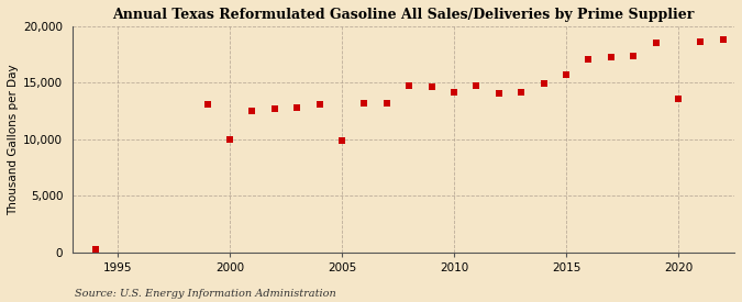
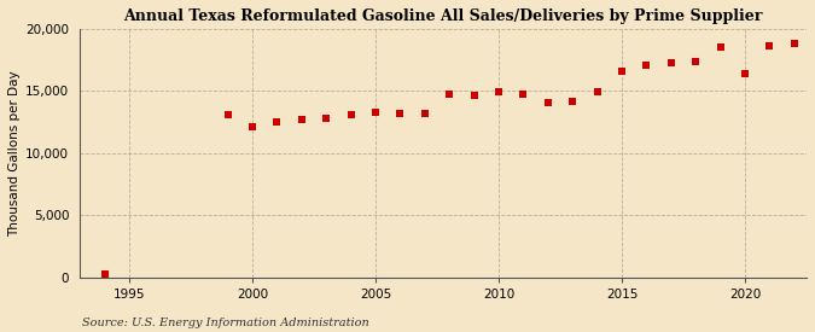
2000: 10,000 -> 12,200
2005: 9,900 -> 13,300
2010: 14,200 -> 14,900
2015: 15,700 -> 16,600
2020: 13,600 -> 16,400
